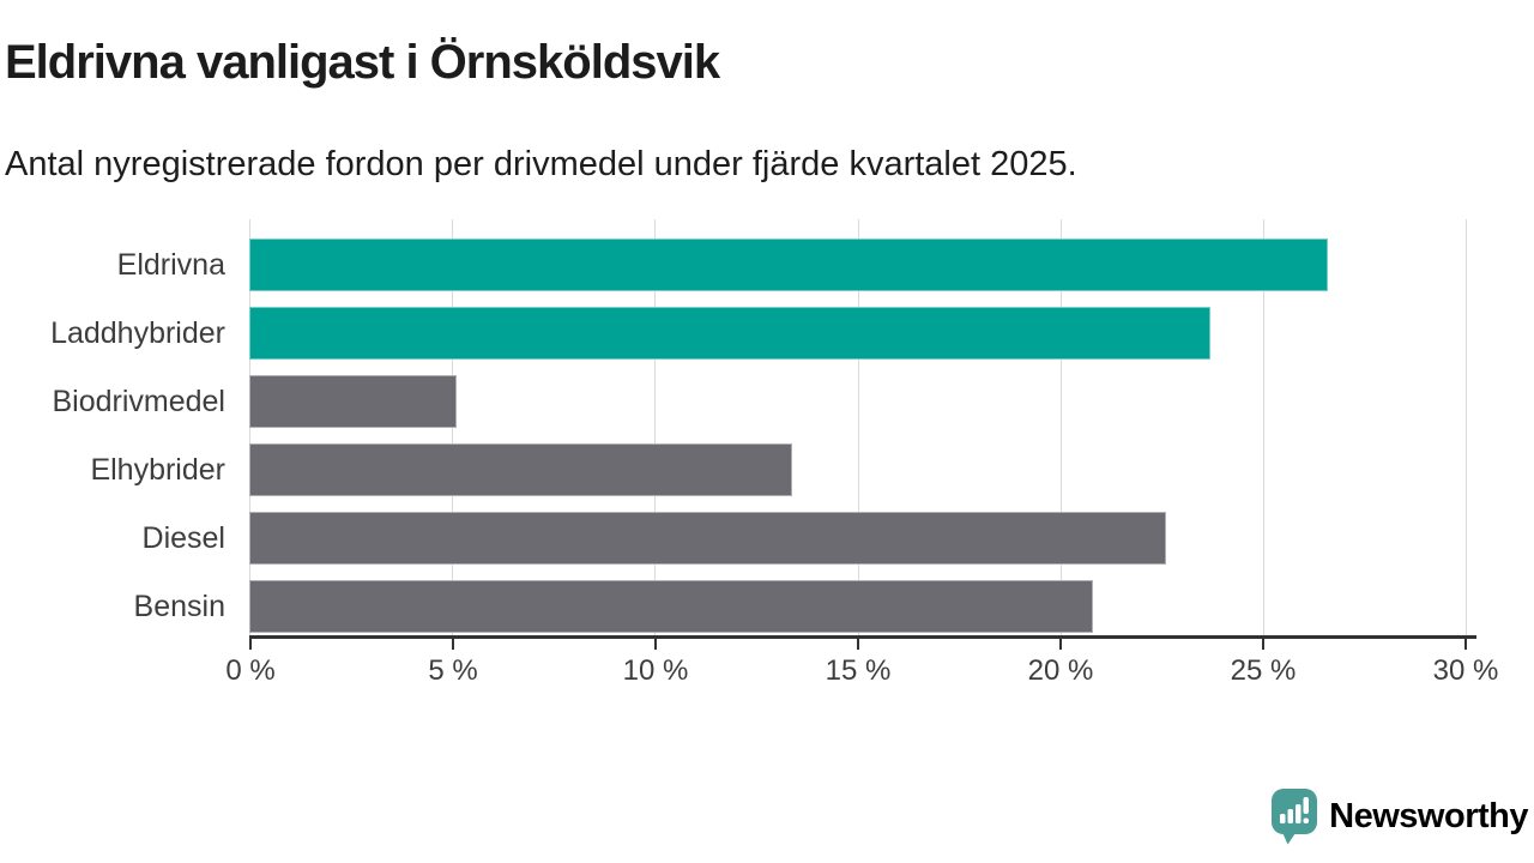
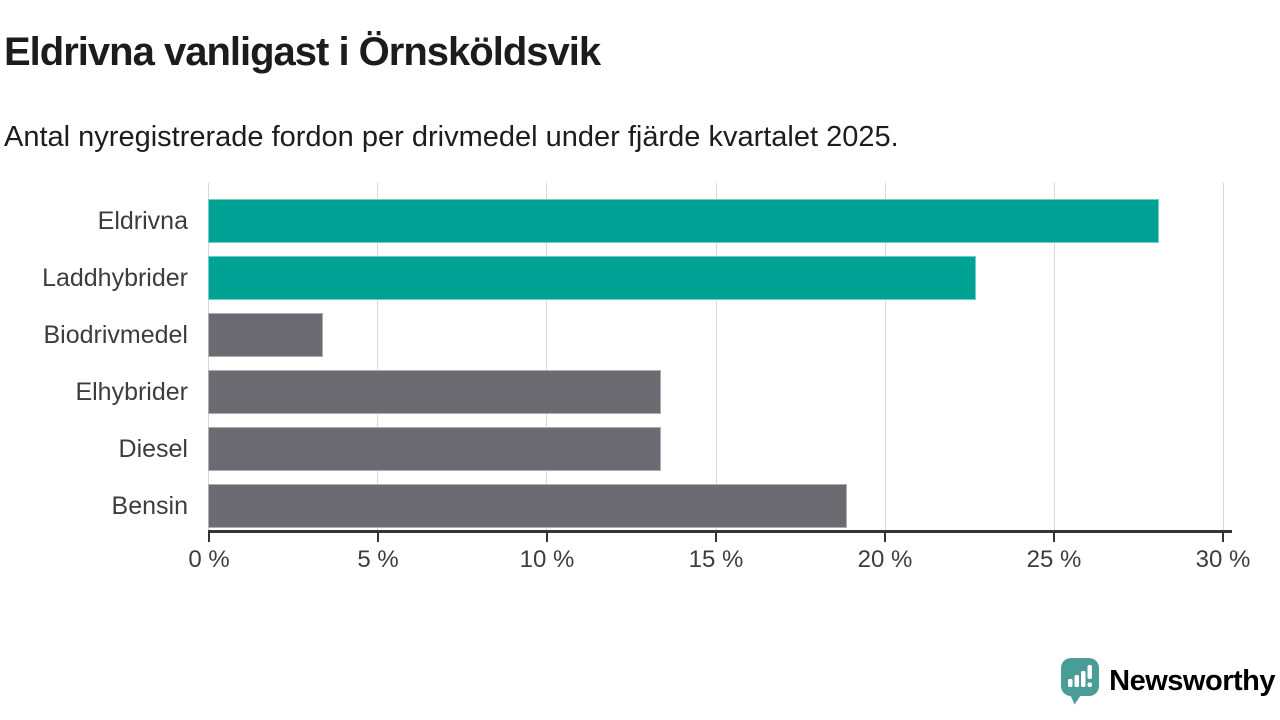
Eldrivna: 26.6% -> 28.1%
Laddhybrider: 23.7% -> 22.7%
Biodrivmedel: 5.1% -> 3.4%
Diesel: 22.6% -> 13.4%
Bensin: 20.8% -> 18.9%
